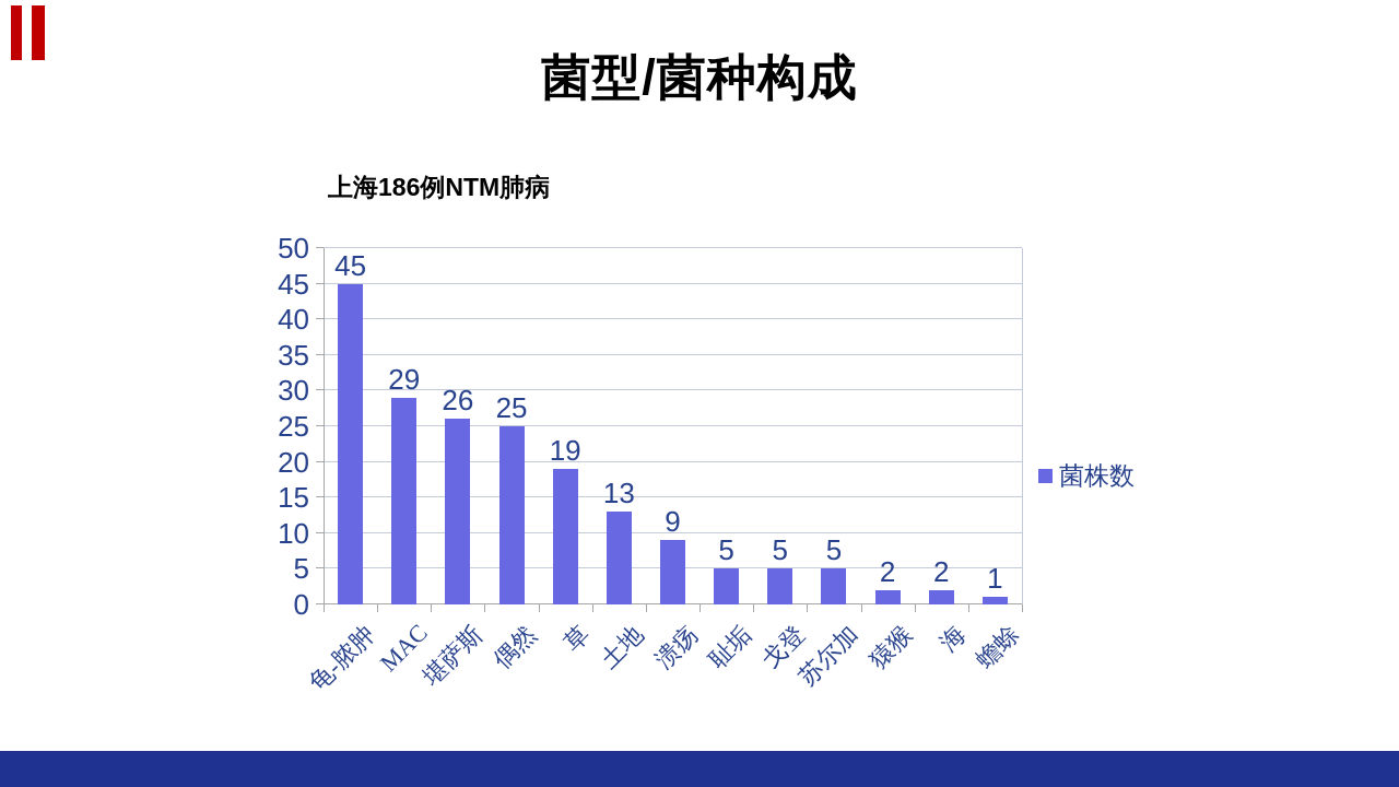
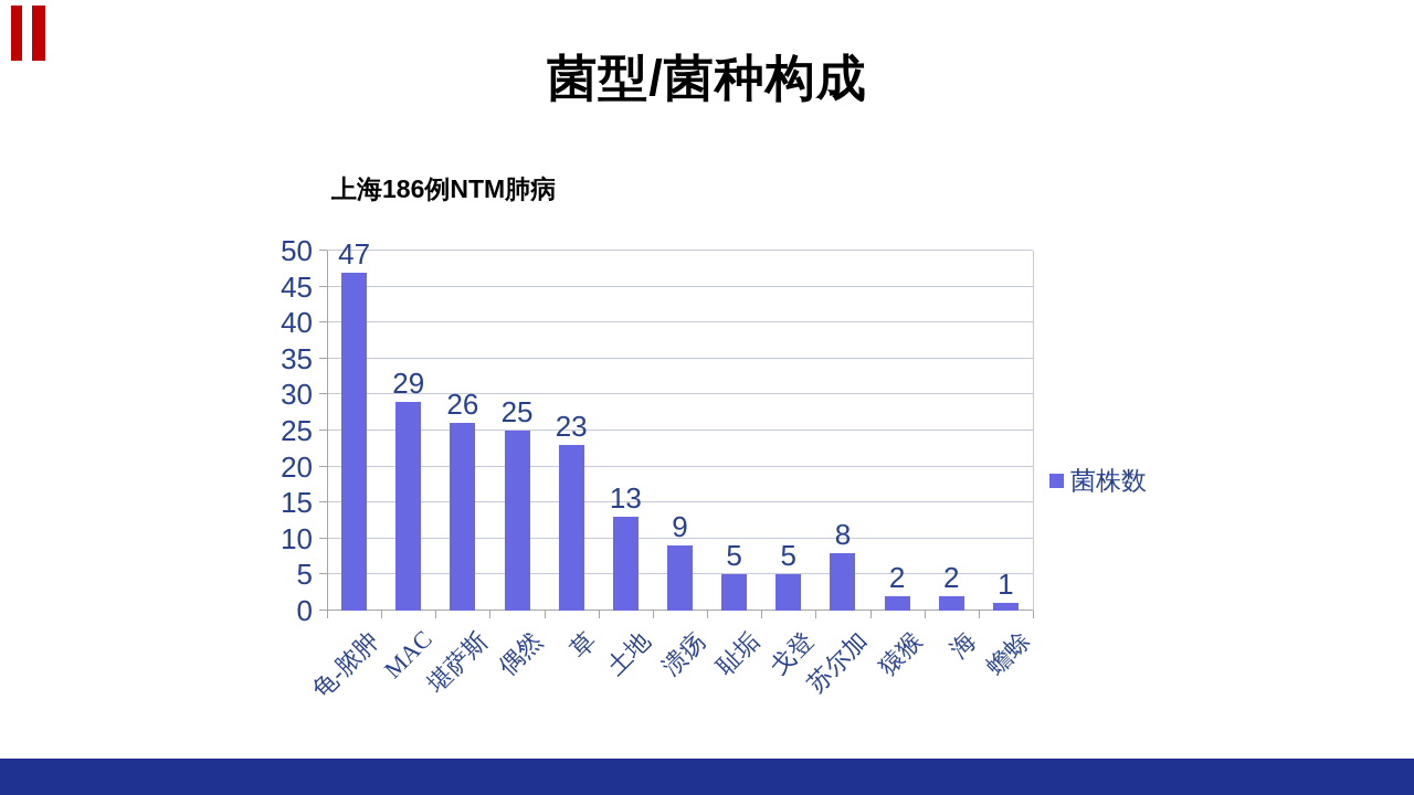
龟-脓肿: 45 -> 47
草: 19 -> 23
苏尔加: 5 -> 8
